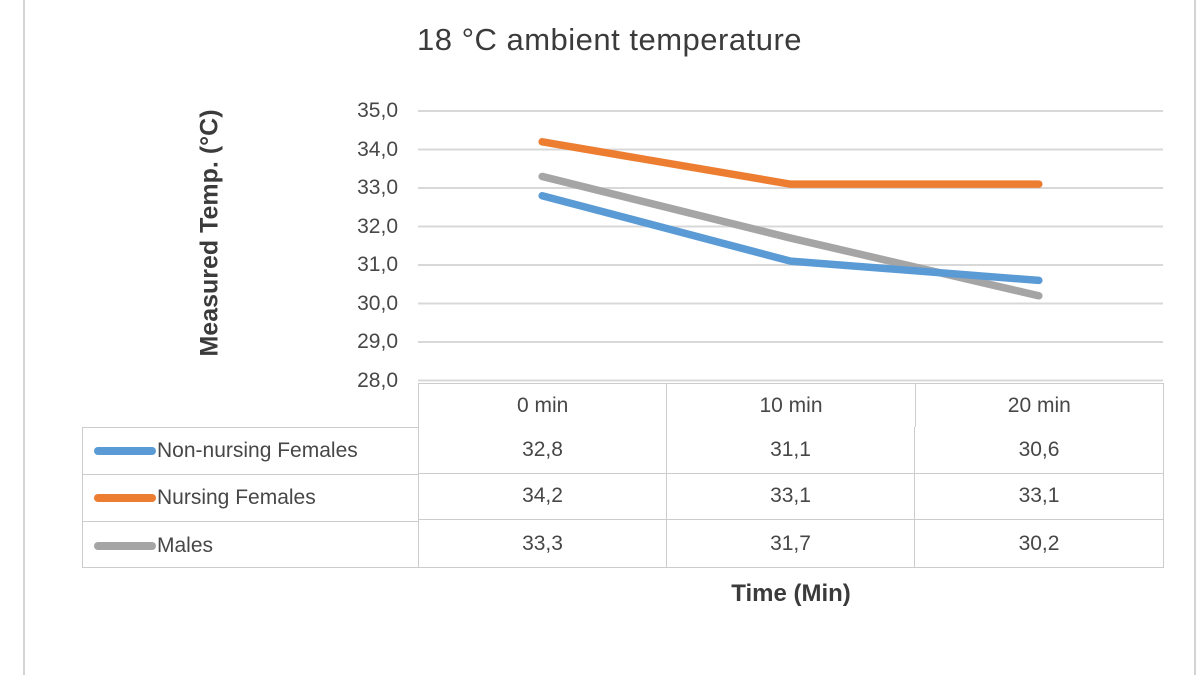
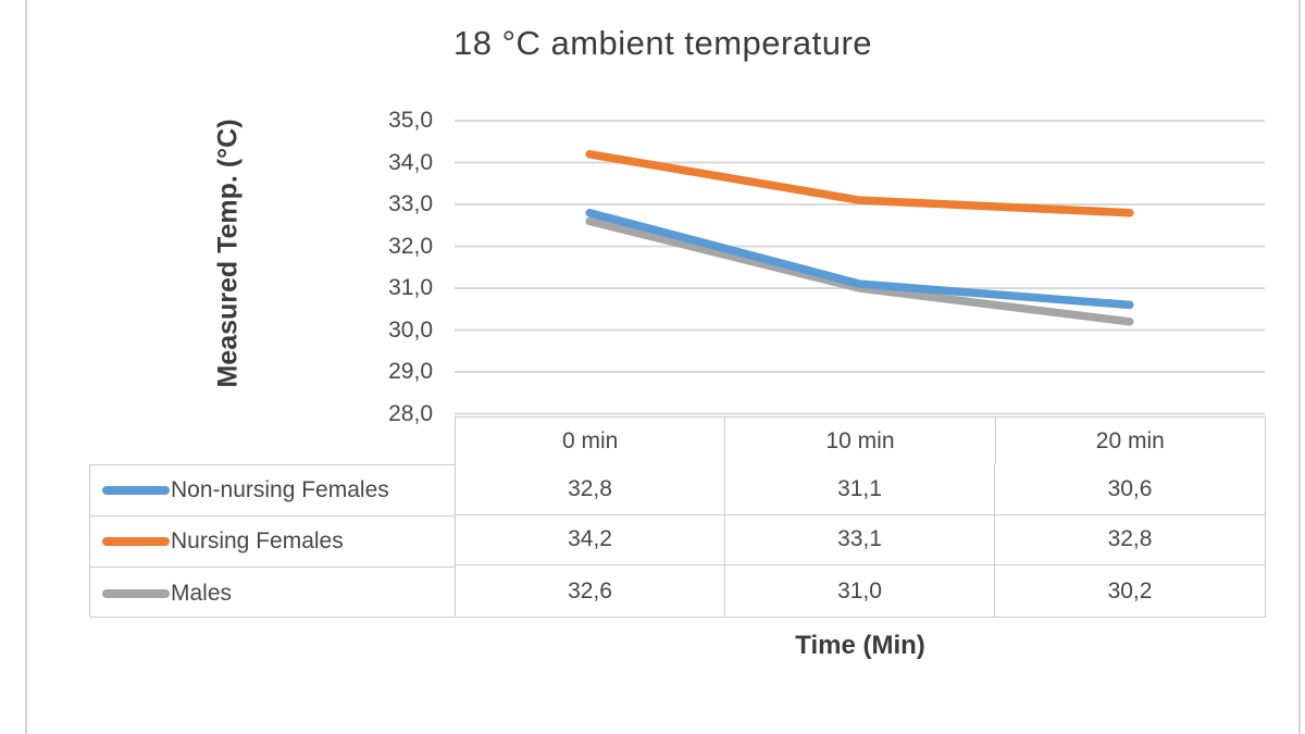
Males/0 min: 33,3 -> 32,6
Males/10 min: 31,7 -> 31,0
Nursing Females/20 min: 33,1 -> 32,8
